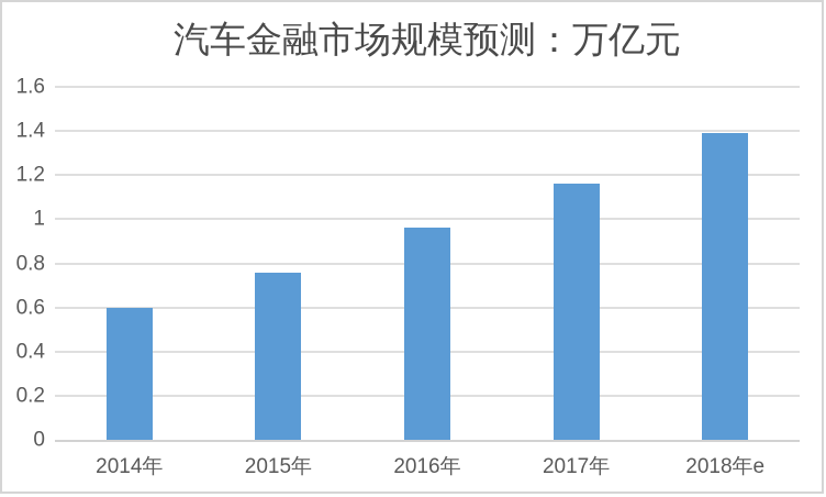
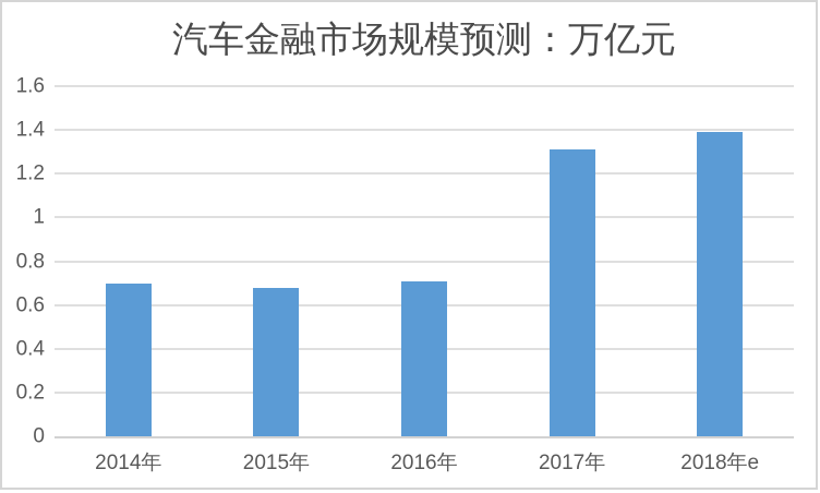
2014年: 0.60 -> 0.70
2015年: 0.76 -> 0.68
2016年: 0.96 -> 0.71
2017年: 1.16 -> 1.31
